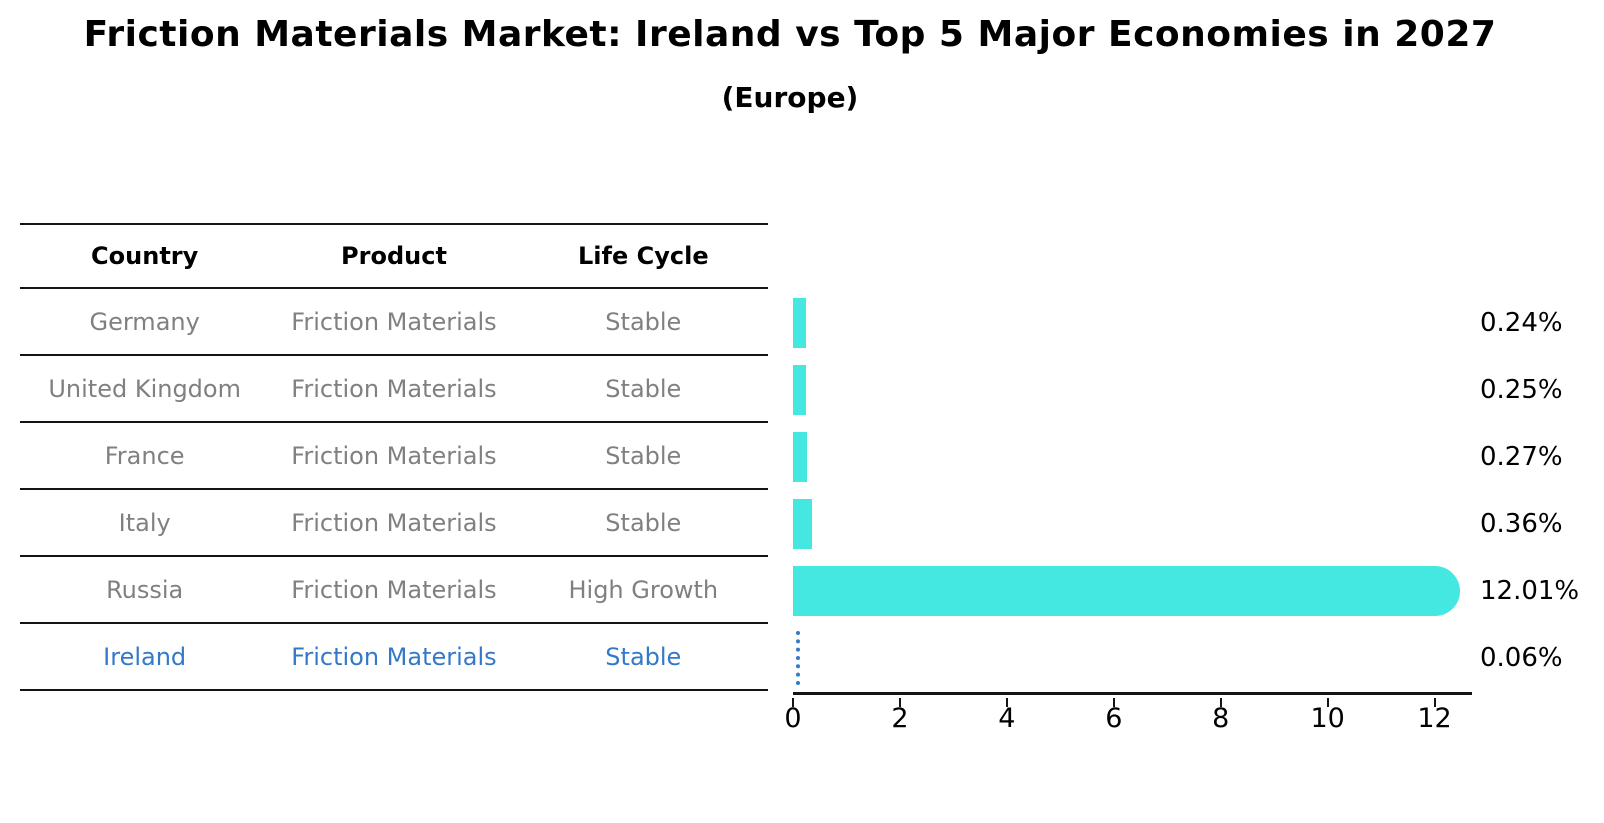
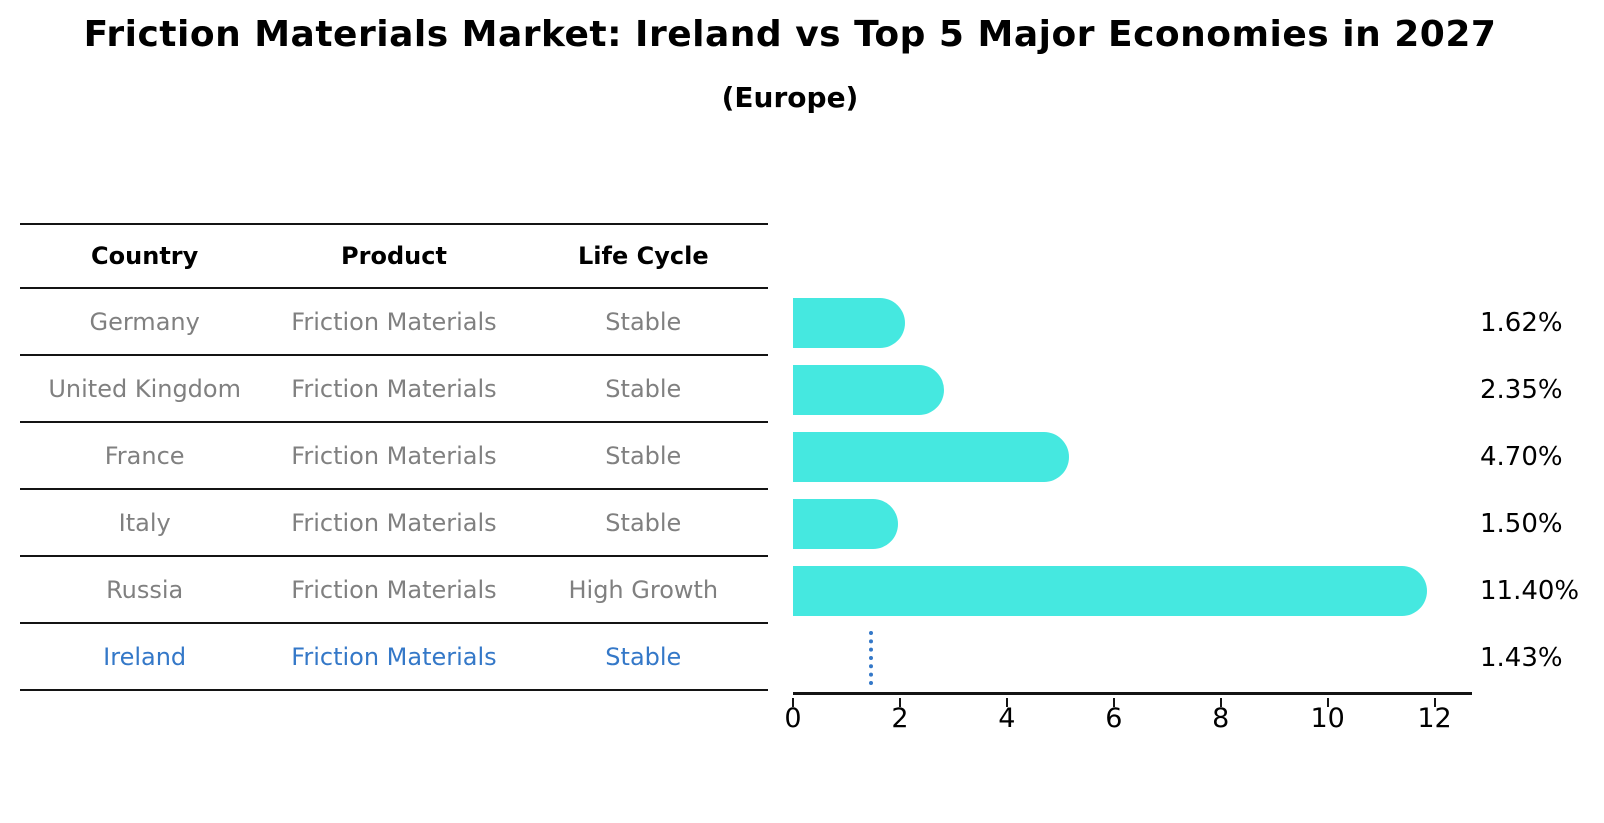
Germany: 0.24% -> 1.62%
United Kingdom: 0.25% -> 2.35%
France: 0.27% -> 4.70%
Italy: 0.36% -> 1.50%
Russia: 12.01% -> 11.40%
Ireland: 0.06% -> 1.43%
